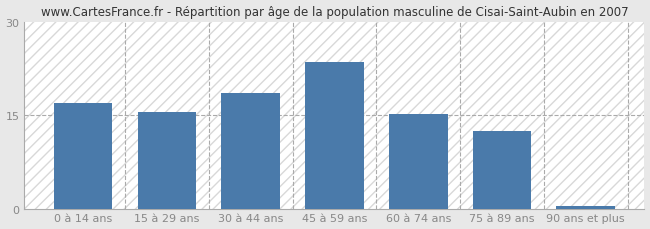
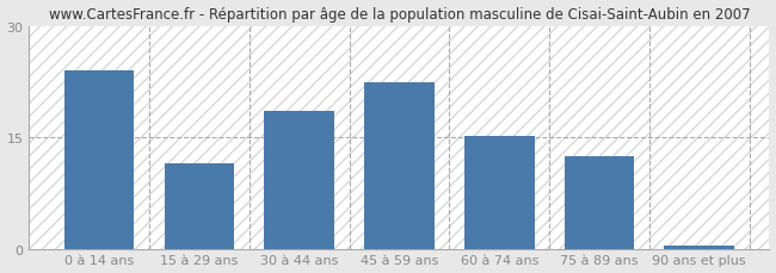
0 à 14 ans: 17.0 -> 24.0
15 à 29 ans: 15.5 -> 11.4
45 à 59 ans: 23.5 -> 22.4
